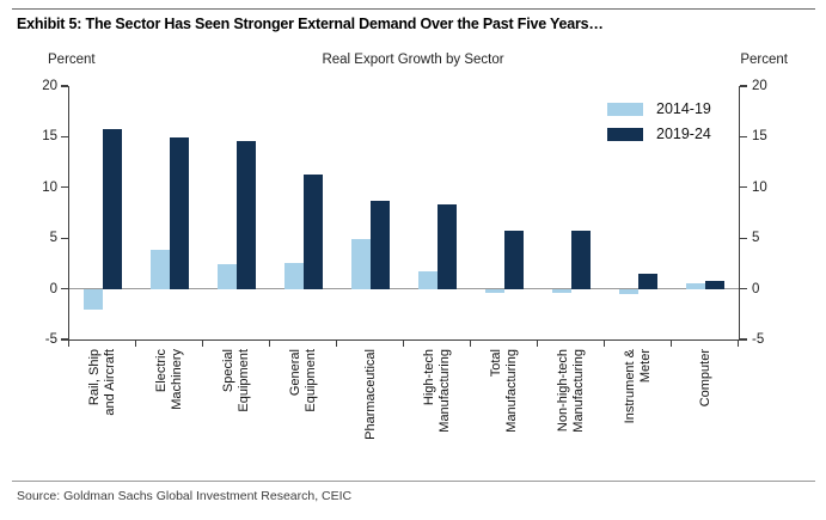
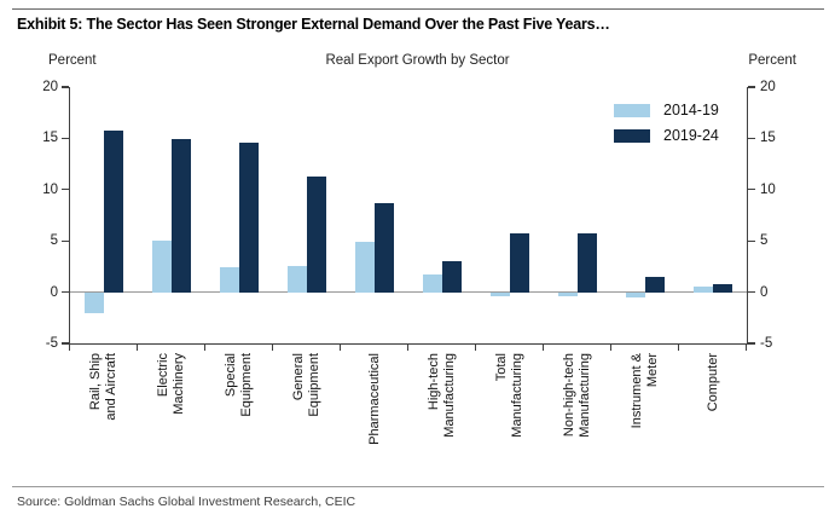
2014-19/Electric Machinery: 4 -> 5
2019-24/High-tech Manufacturing: 8 -> 3
